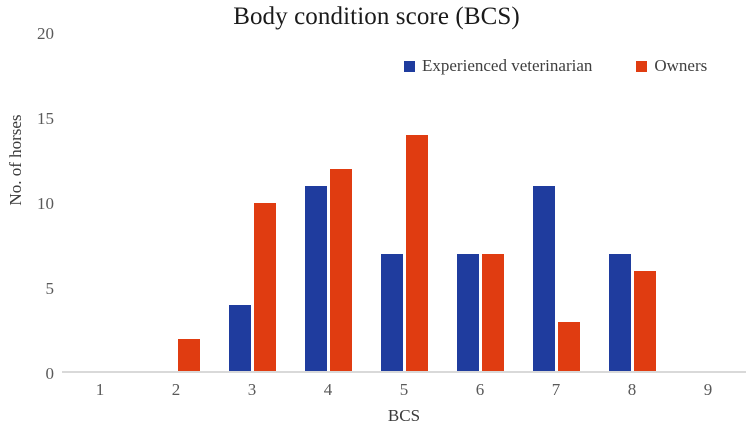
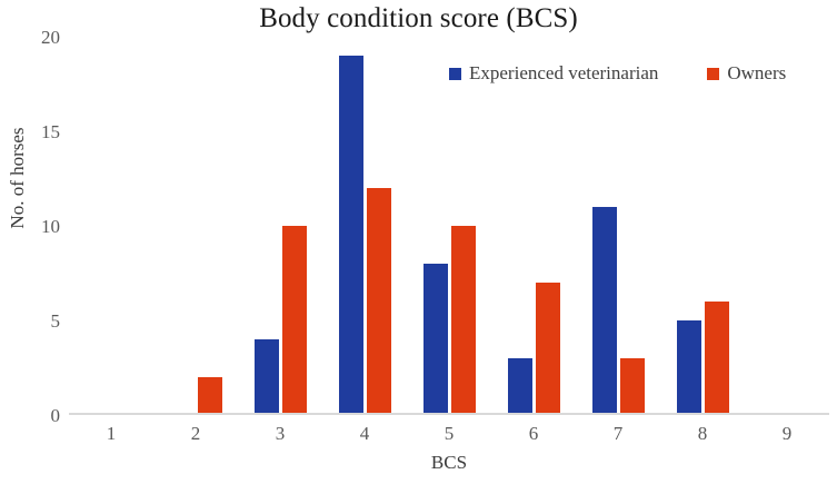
Experienced veterinarian/4: 11 -> 19
Experienced veterinarian/5: 7 -> 8
Owners/5: 14 -> 10
Experienced veterinarian/6: 7 -> 3
Experienced veterinarian/8: 7 -> 5
